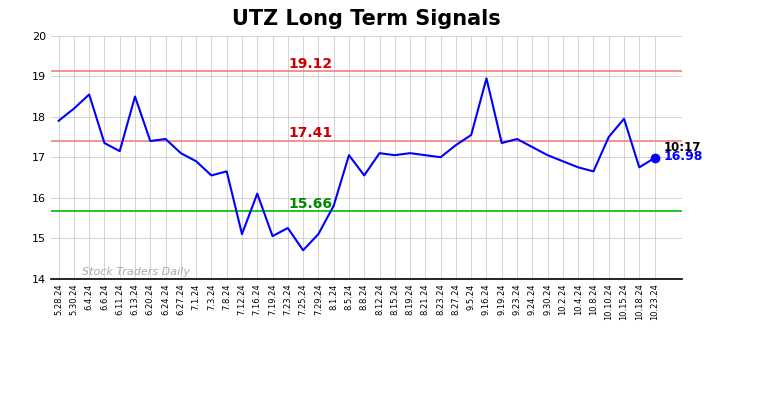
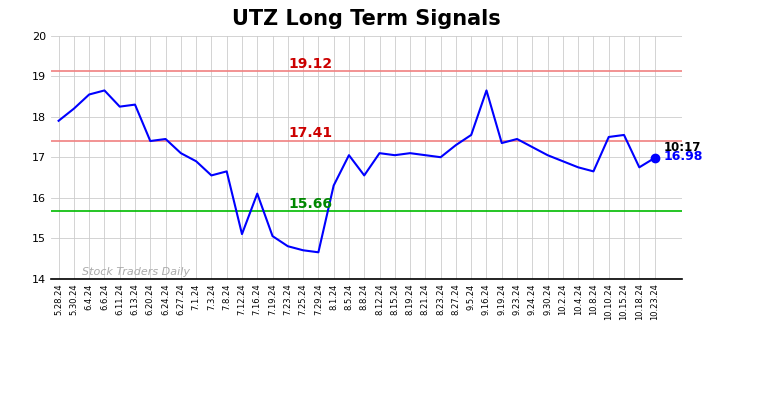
6.6.24: 17.35 -> 18.65
6.11.24: 17.15 -> 18.25
6.13.24: 18.50 -> 18.30
7.23.24: 15.25 -> 14.80
7.29.24: 15.10 -> 14.65
8.1.24: 15.80 -> 16.30
9.16.24: 18.95 -> 18.65
10.15.24: 17.95 -> 17.55
